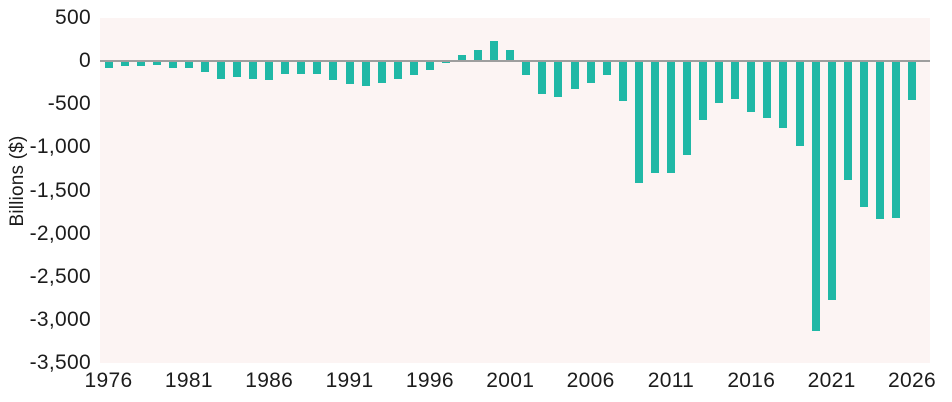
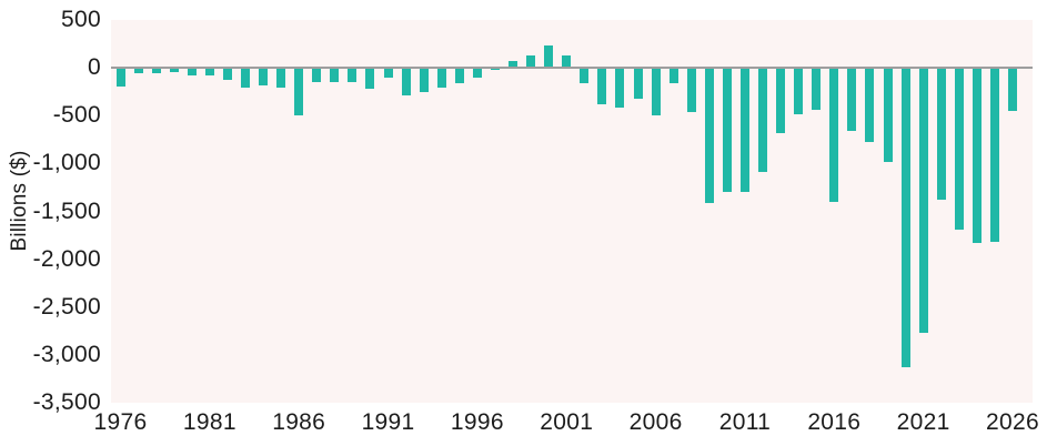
1976: -100 -> -200
1986: -200 -> -500
1991: -300 -> -100
2006: -200 -> -500
2016: -600 -> -1400
